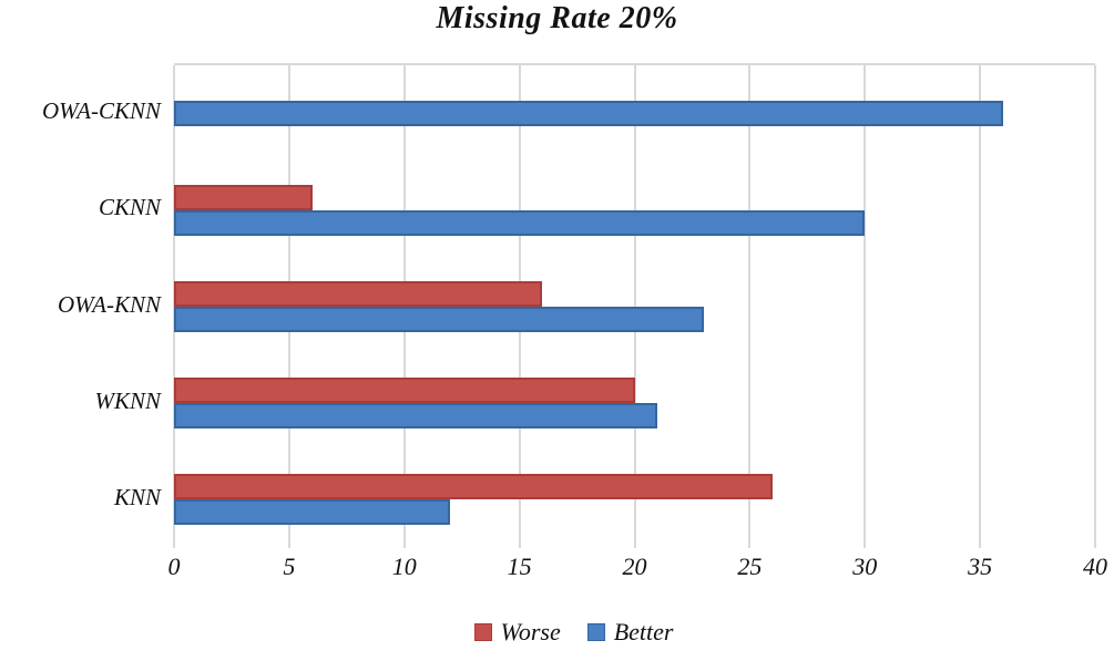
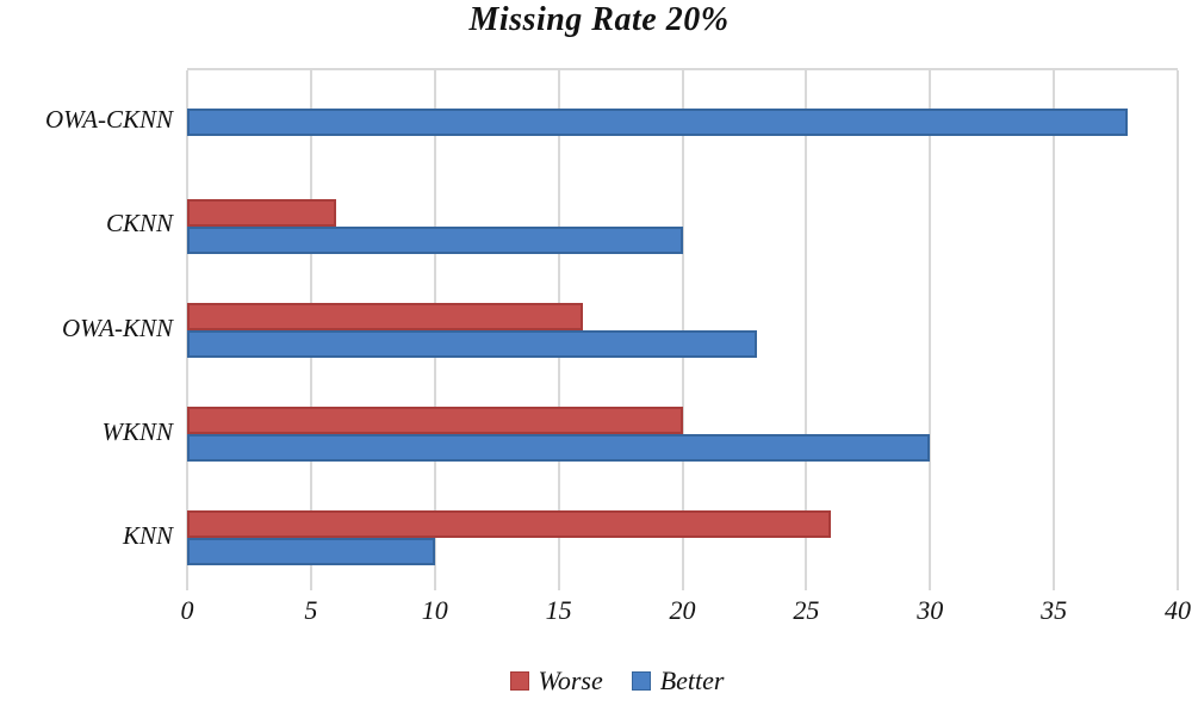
Better/OWA-CKNN: 36 -> 38
Better/CKNN: 30 -> 20
Better/WKNN: 21 -> 30
Better/KNN: 12 -> 10
